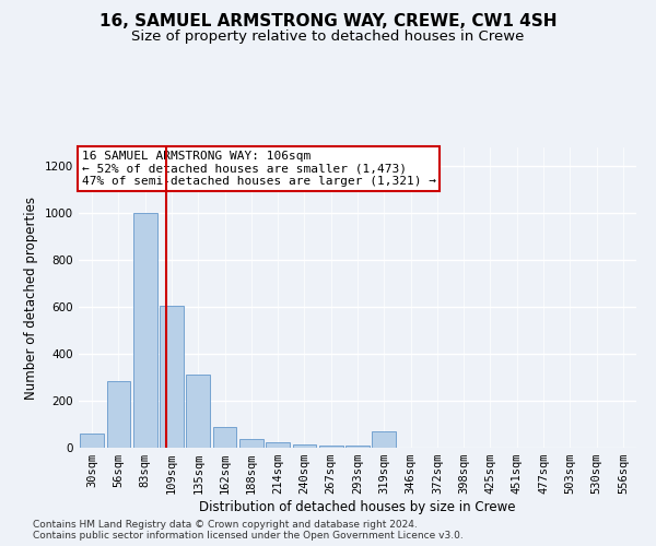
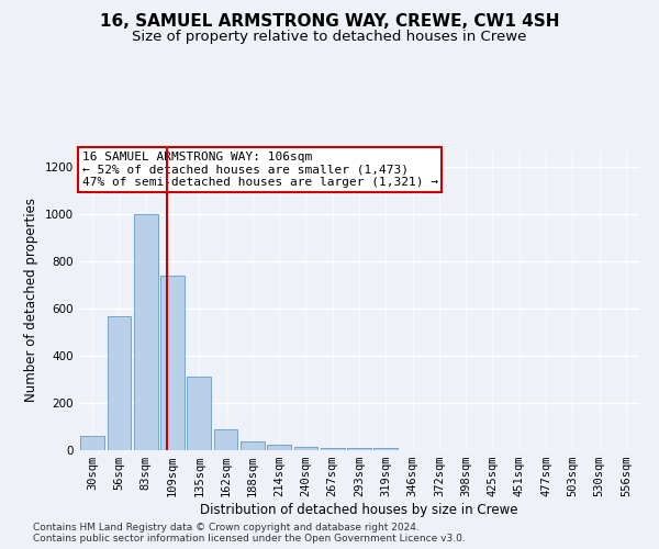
56sqm: 285 -> 570
109sqm: 605 -> 740
319sqm: 70 -> 10
